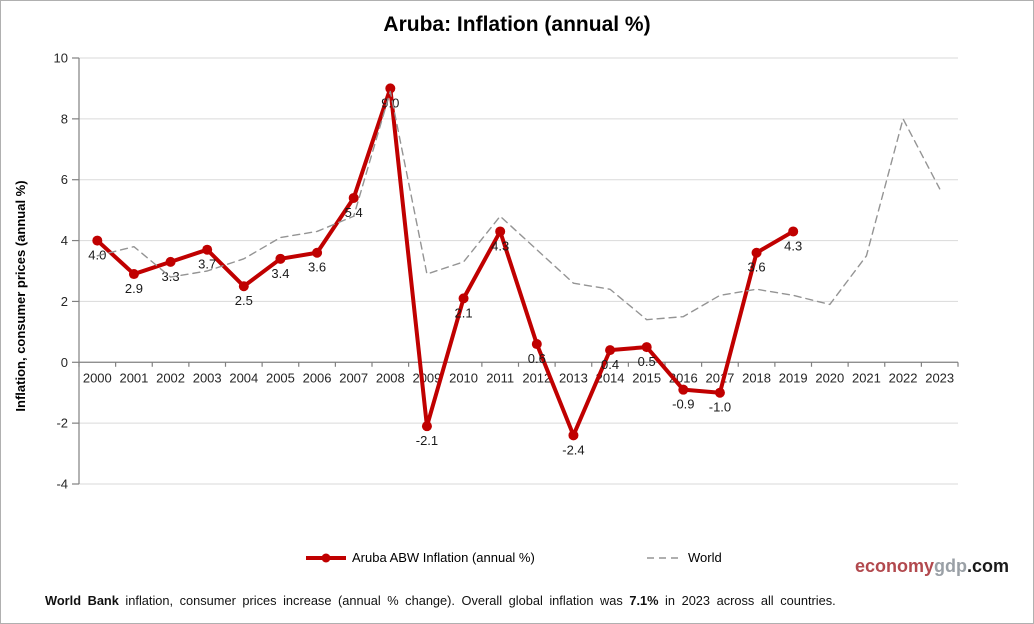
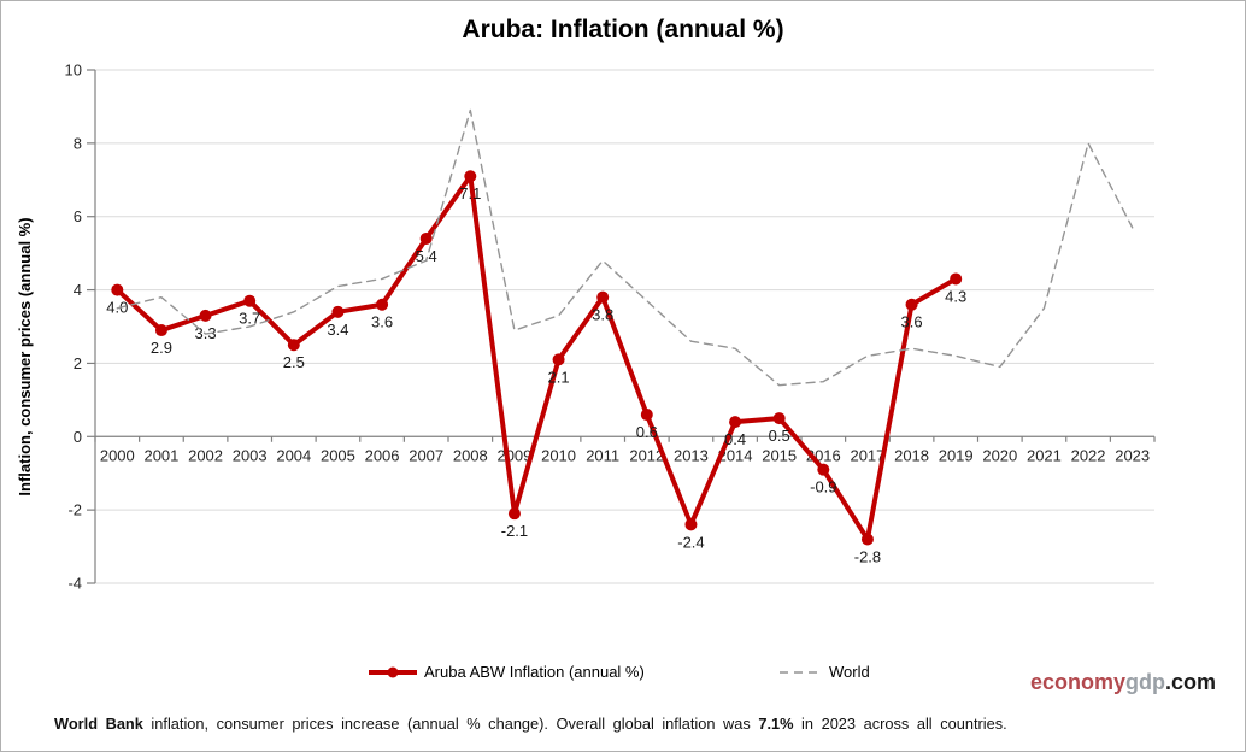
Aruba ABW Inflation (annual %)/2008: 9.0 -> 7.1
Aruba ABW Inflation (annual %)/2011: 4.3 -> 3.8
Aruba ABW Inflation (annual %)/2017: -1.0 -> -2.8
